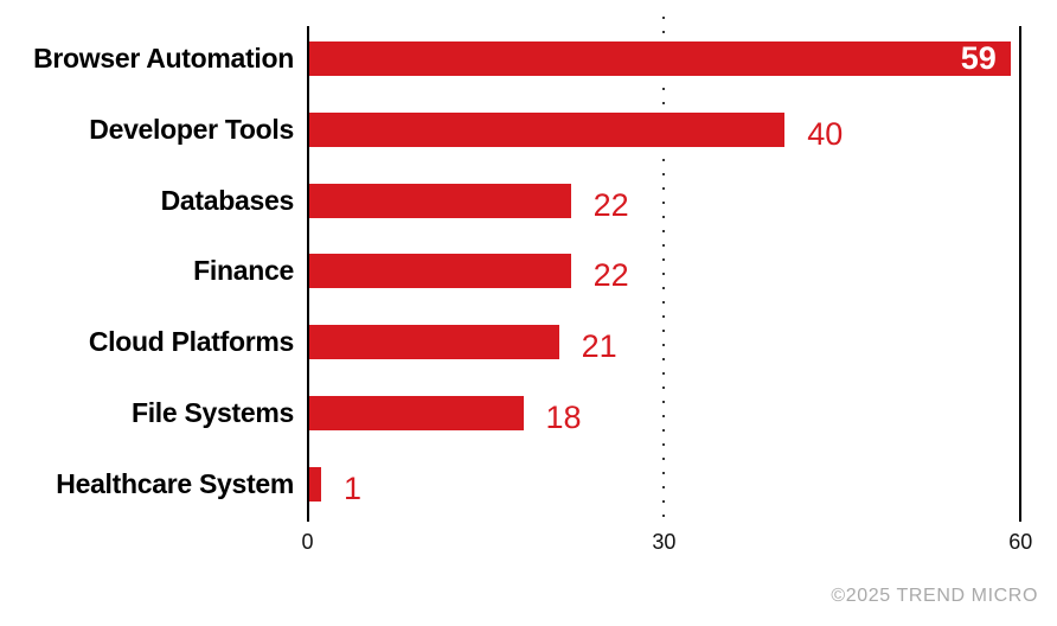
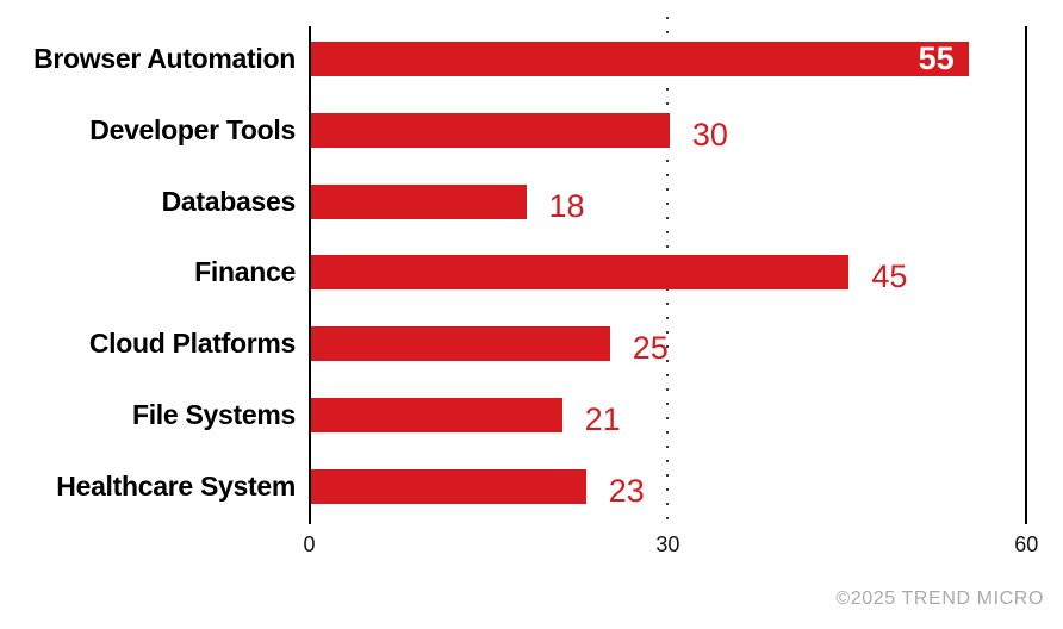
Browser Automation: 59 -> 55
Developer Tools: 40 -> 30
Databases: 22 -> 18
Finance: 22 -> 45
Cloud Platforms: 21 -> 25
File Systems: 18 -> 21
Healthcare System: 1 -> 23
